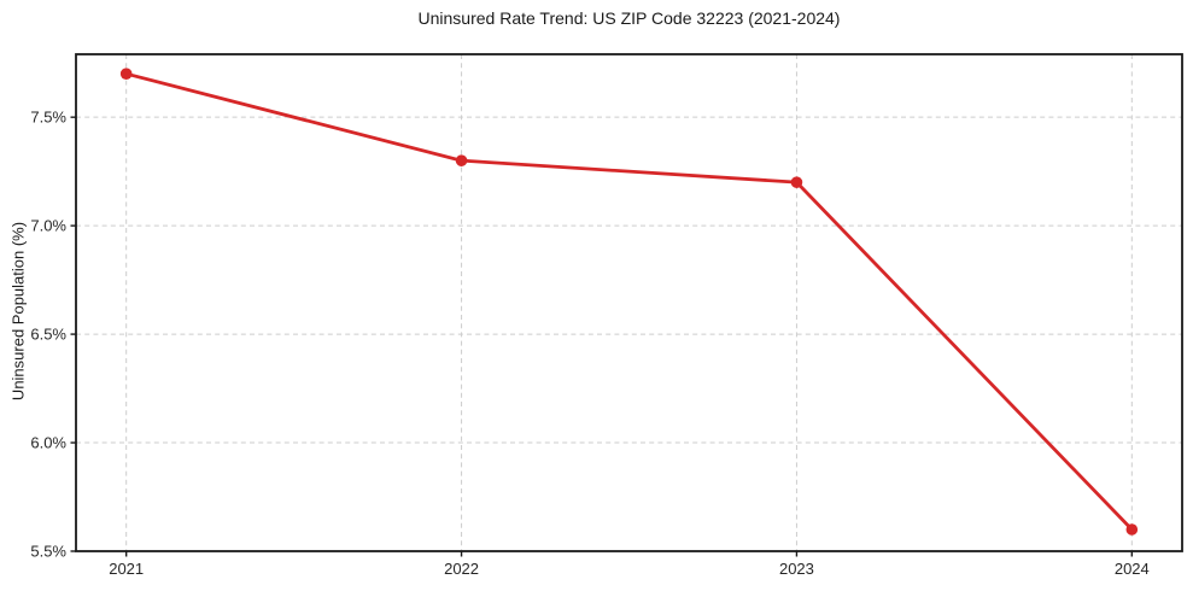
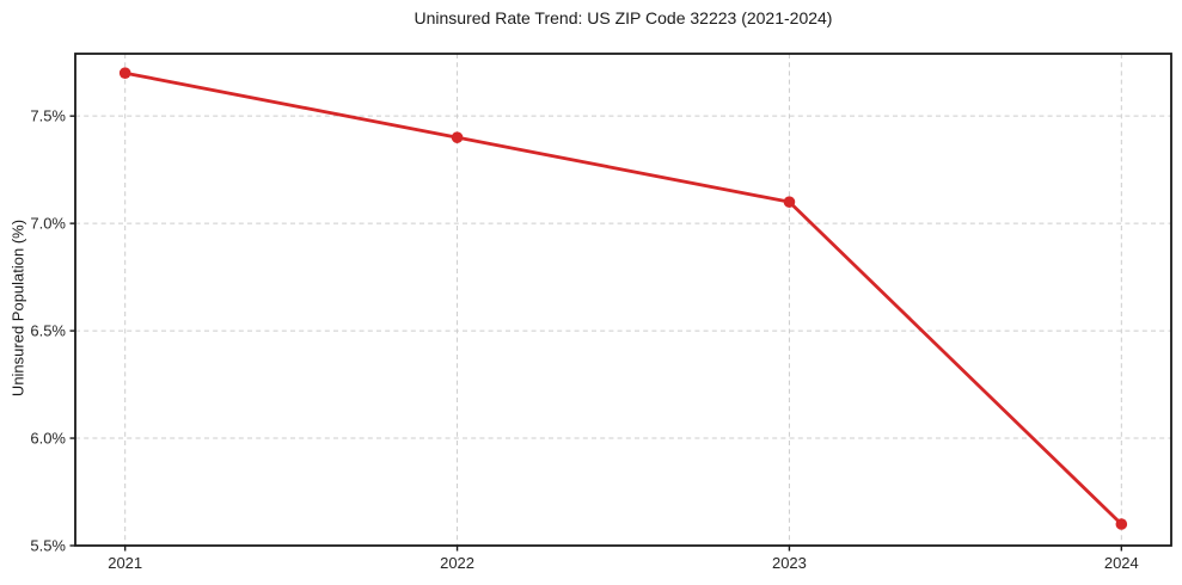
2022: 7.3% -> 7.4%
2023: 7.2% -> 7.1%
